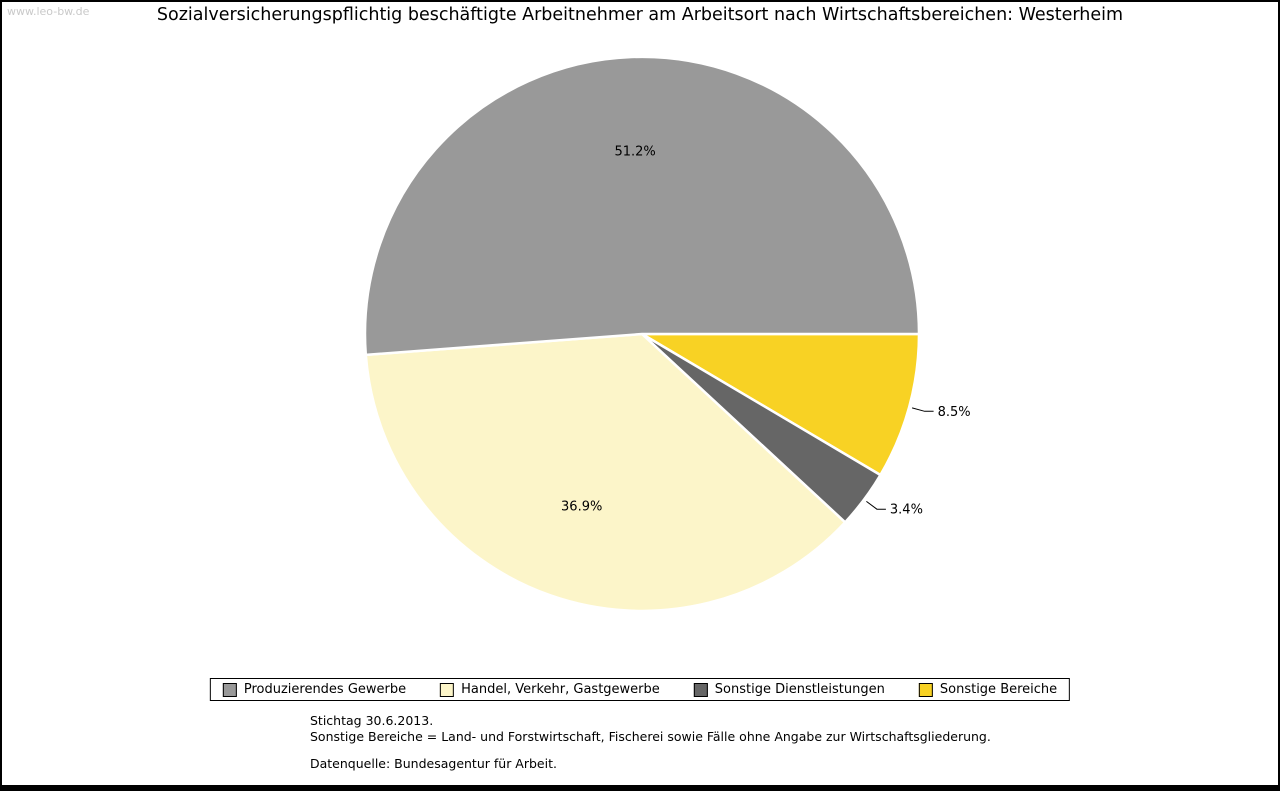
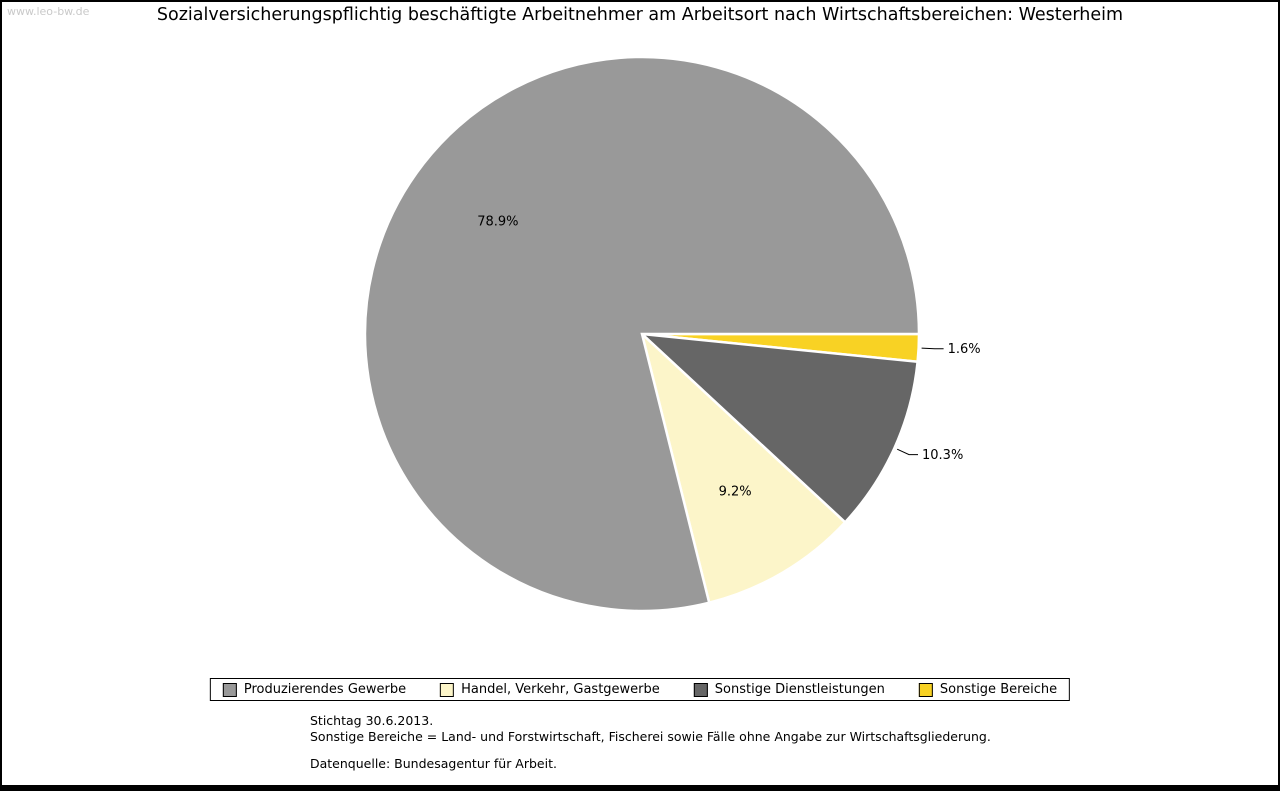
Produzierendes Gewerbe: 51.2% -> 78.9%
Handel, Verkehr, Gastgewerbe: 36.9% -> 9.2%
Sonstige Dienstleistungen: 3.4% -> 10.3%
Sonstige Bereiche: 8.5% -> 1.6%
